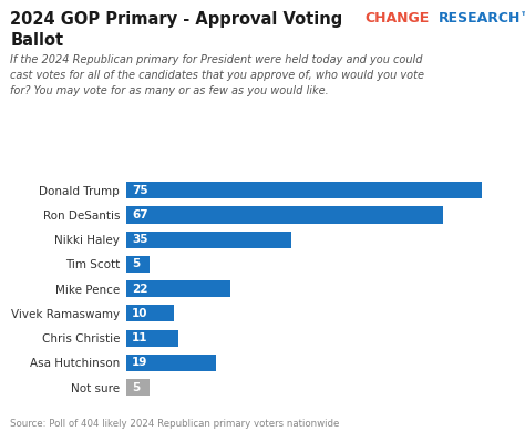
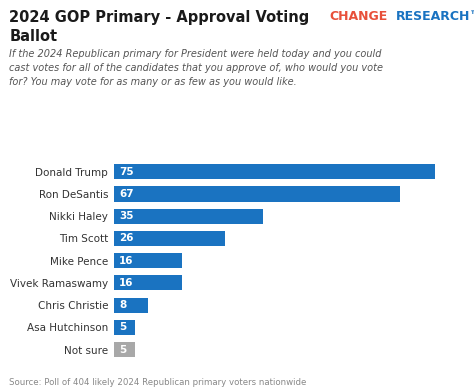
Tim Scott: 5 -> 26
Mike Pence: 22 -> 16
Vivek Ramaswamy: 10 -> 16
Chris Christie: 11 -> 8
Asa Hutchinson: 19 -> 5
